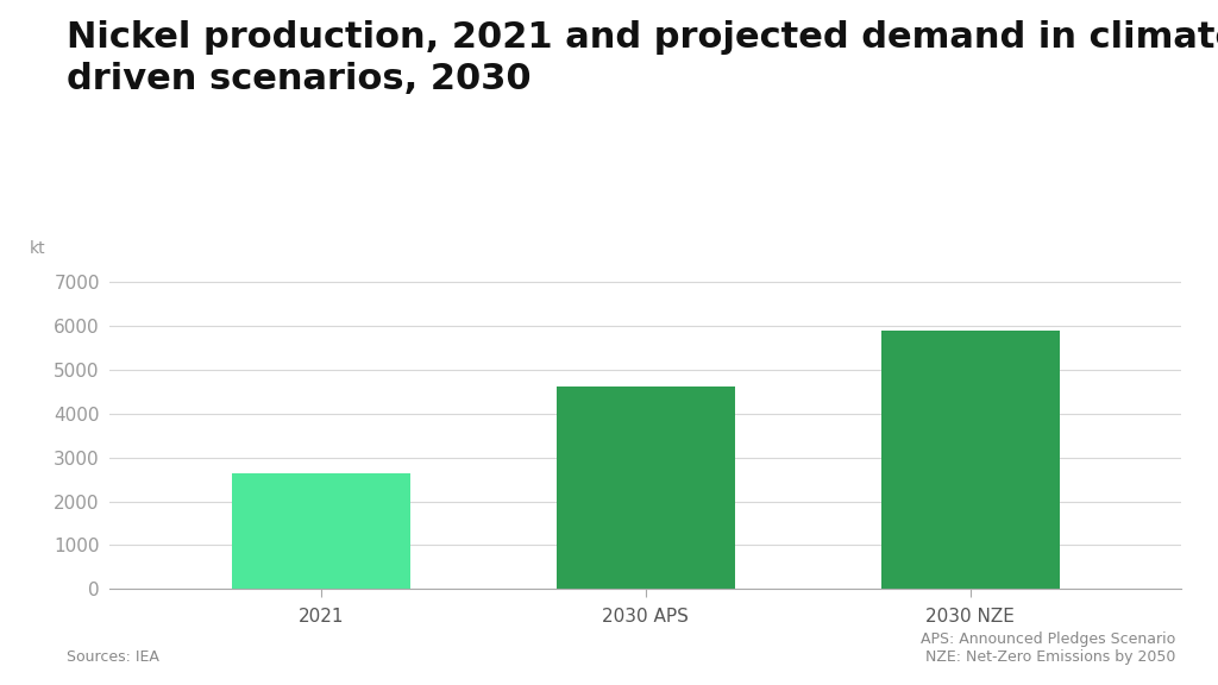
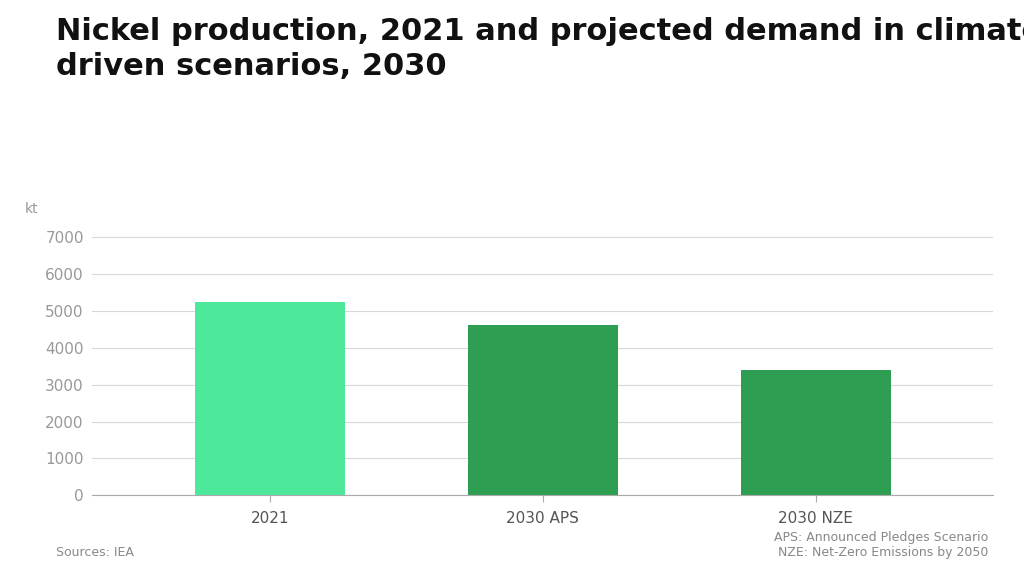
2021: 2650 -> 5250
2030 NZE: 5900 -> 3400
